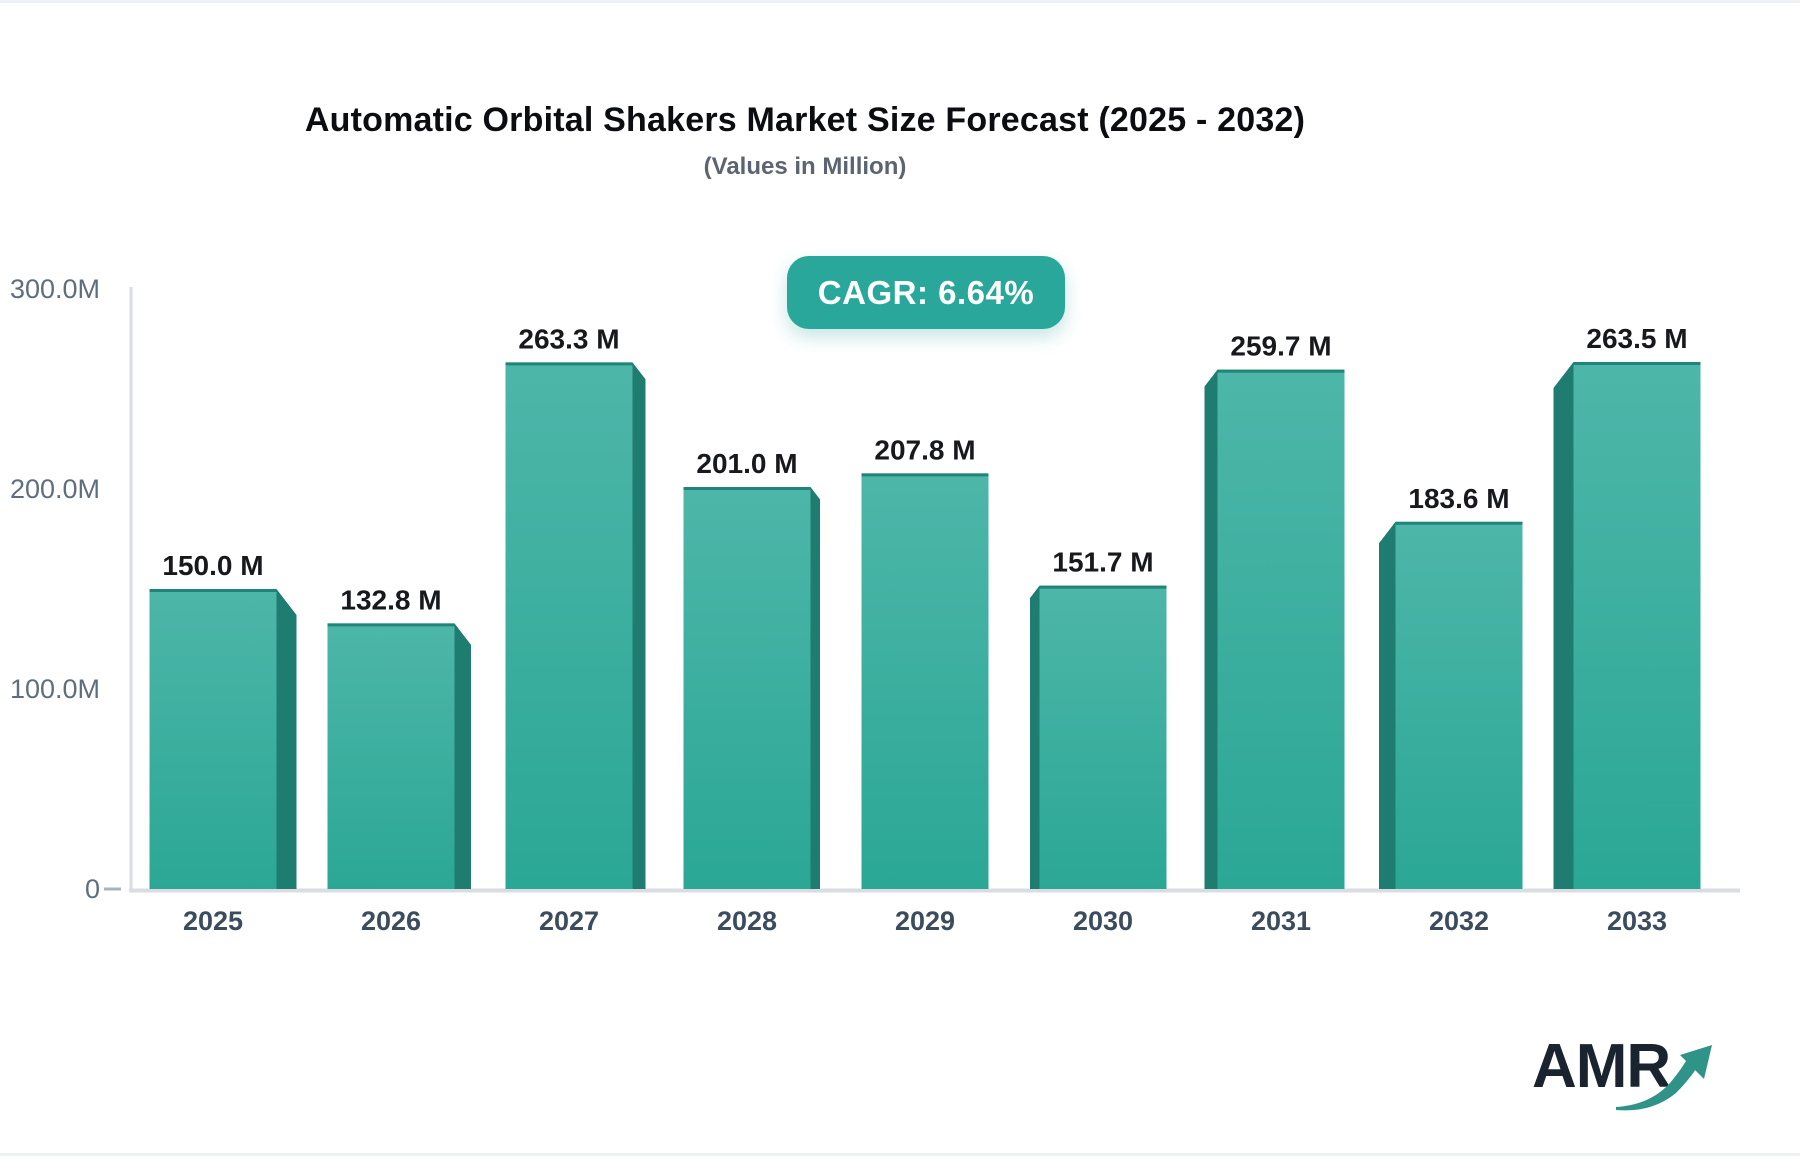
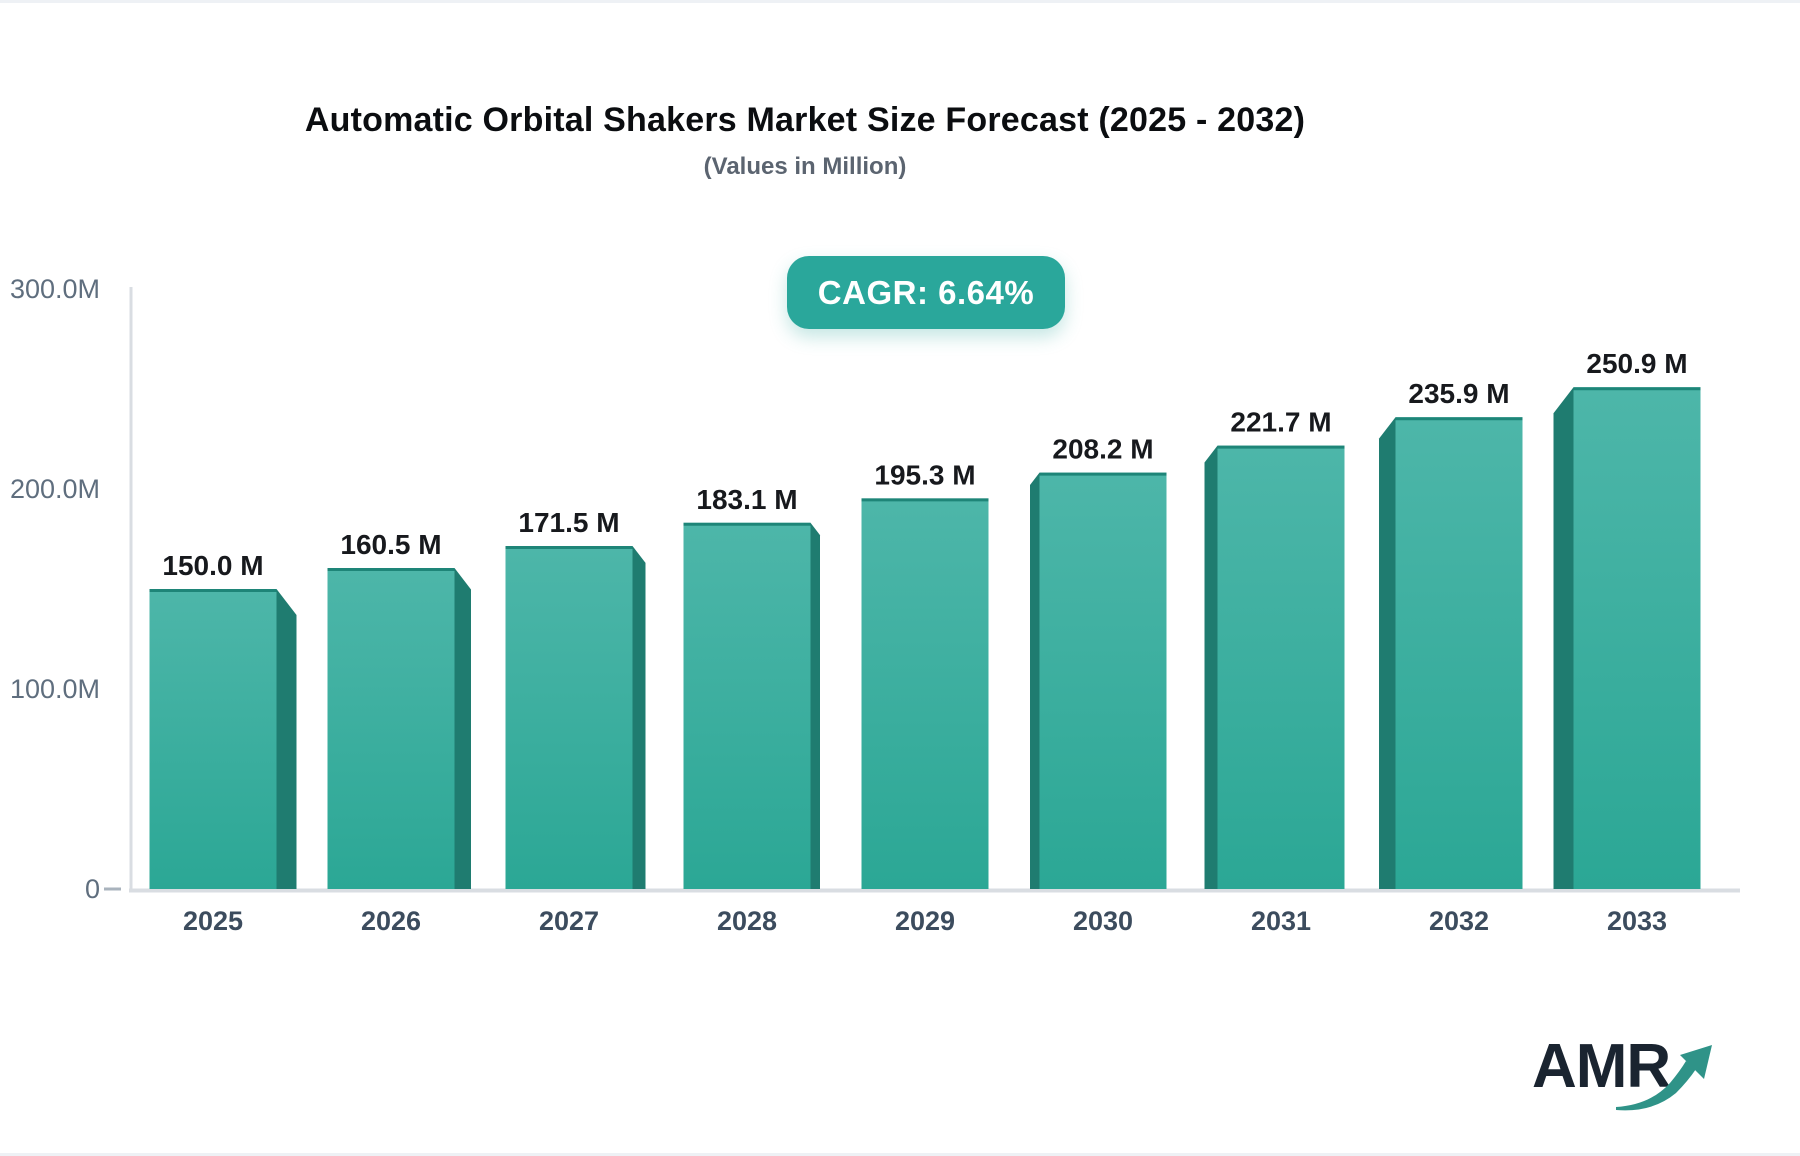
2026: 132.8 -> 160.5
2027: 263.3 -> 171.5
2028: 201.0 -> 183.1
2029: 207.8 -> 195.3
2030: 151.7 -> 208.2
2031: 259.7 -> 221.7
2032: 183.6 -> 235.9
2033: 263.5 -> 250.9
